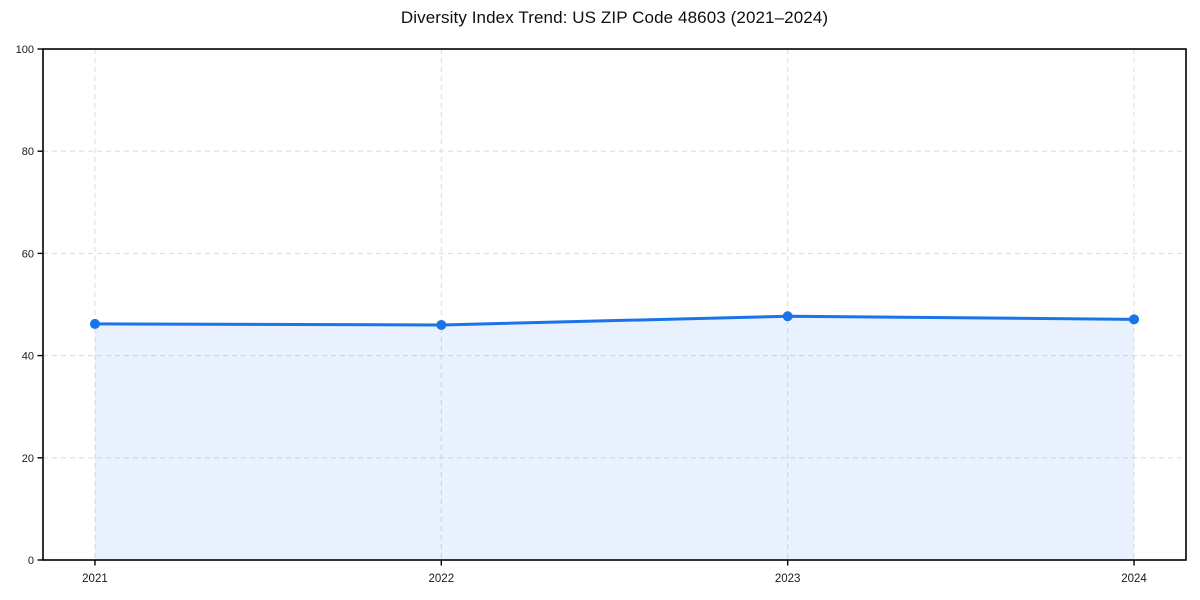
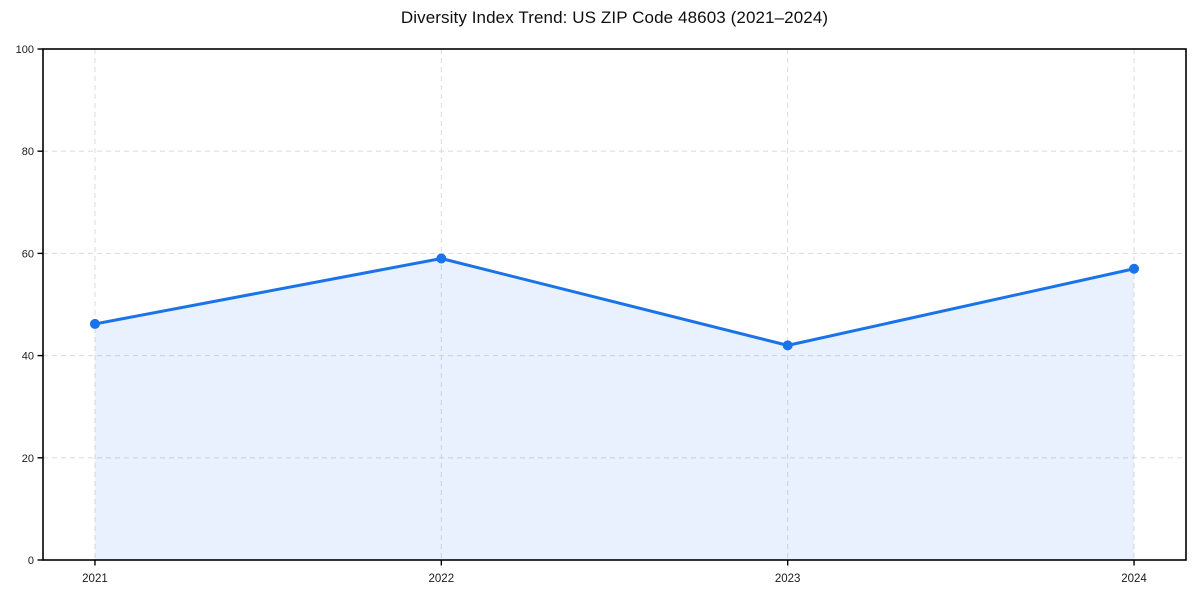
2022: 46 -> 59
2023: 48 -> 42
2024: 47 -> 57
